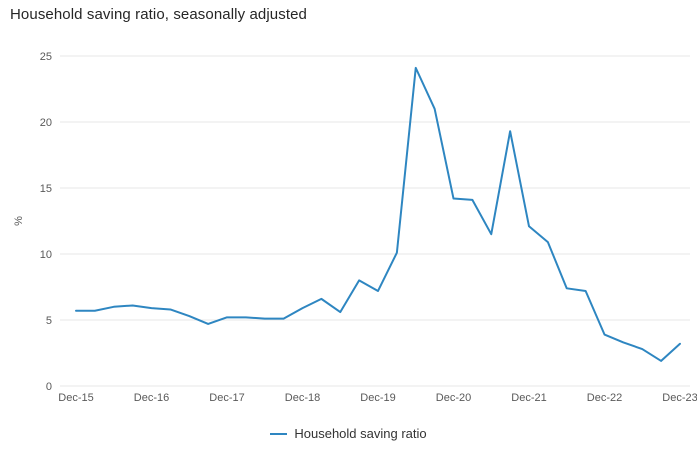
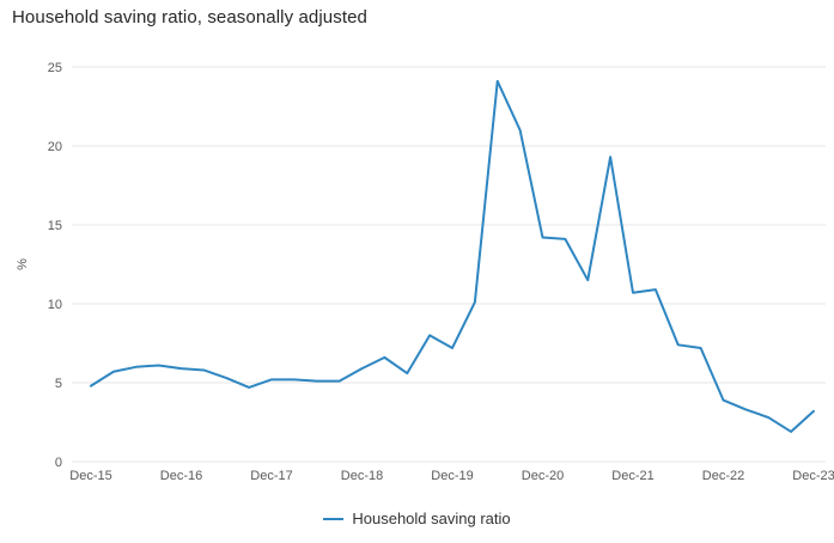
Dec-15: 5.7 -> 4.8
Dec-21: 12.1 -> 10.7
